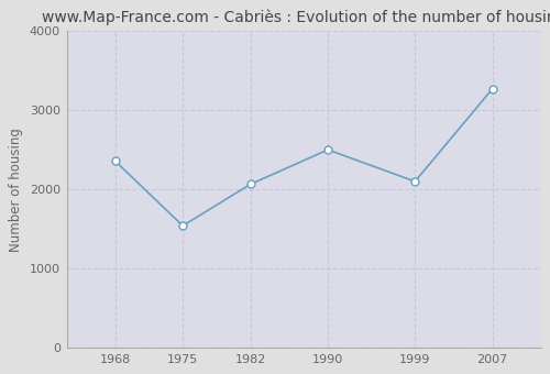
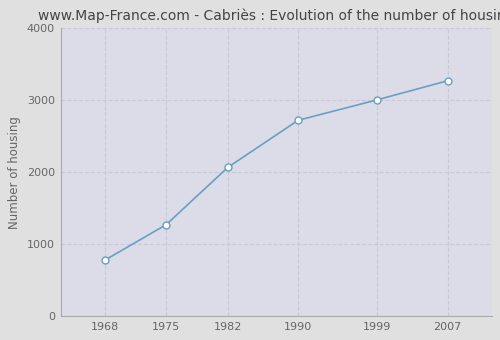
1968: 2360 -> 780
1975: 1540 -> 1270
1990: 2500 -> 2720
1999: 2100 -> 3000
